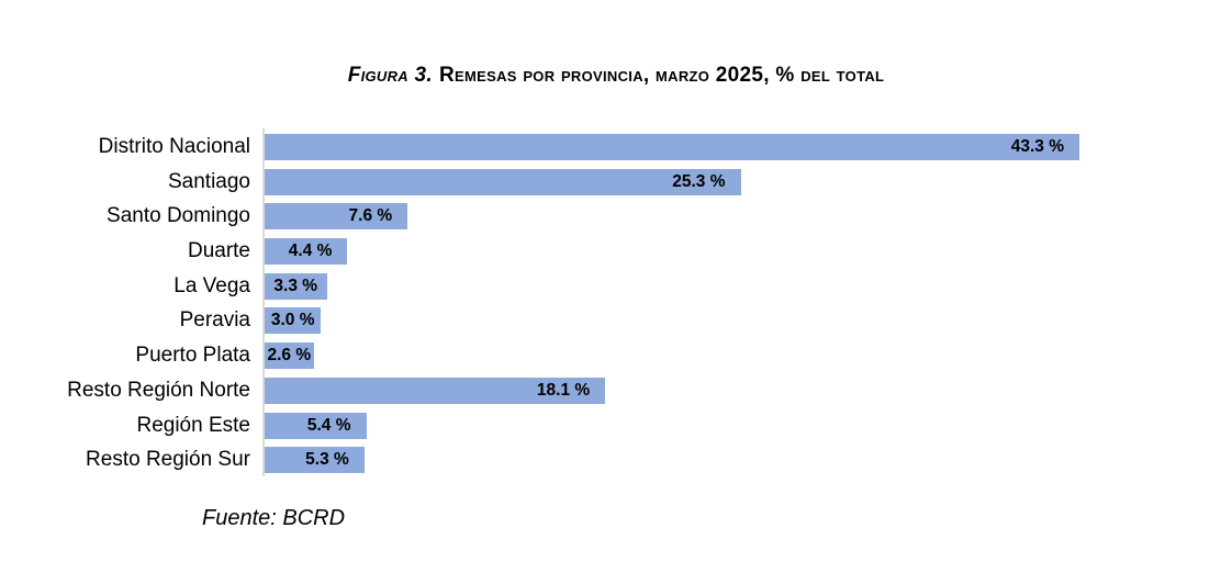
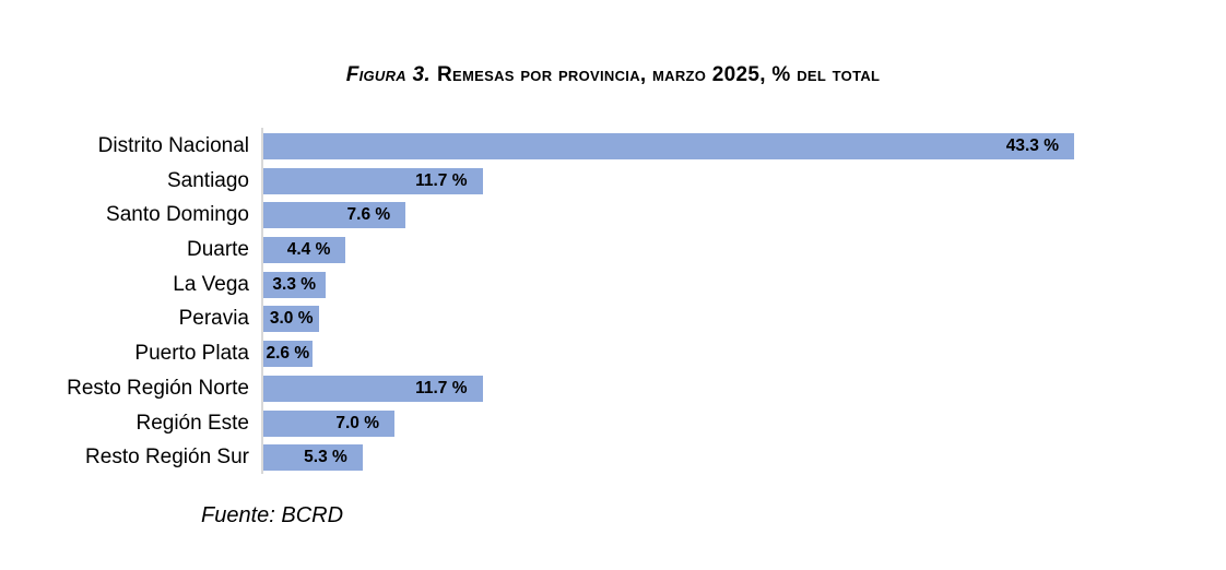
Santiago: 25.3 -> 11.7
Resto Región Norte: 18.1 -> 11.7
Región Este: 5.4 -> 7.0
